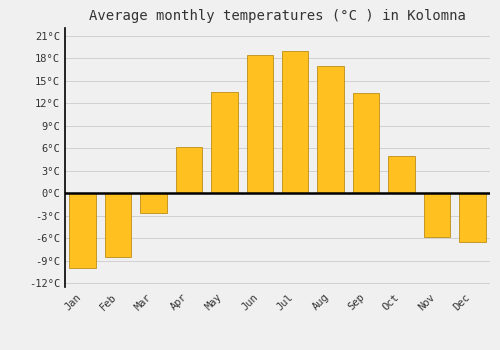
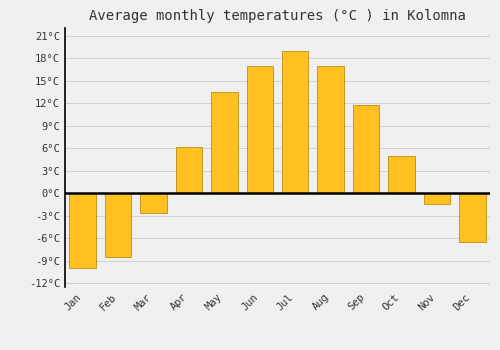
Jun: 18.4°C -> 17.0°C
Sep: 13.4°C -> 11.8°C
Nov: -5.8°C -> -1.5°C
